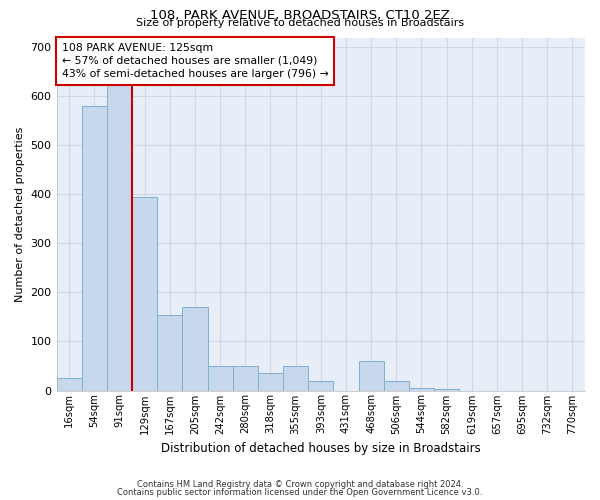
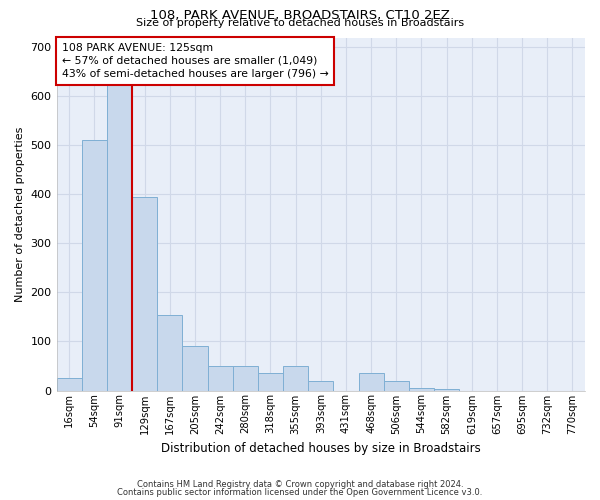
54sqm: 580 -> 510
205sqm: 170 -> 90
468sqm: 60 -> 35
